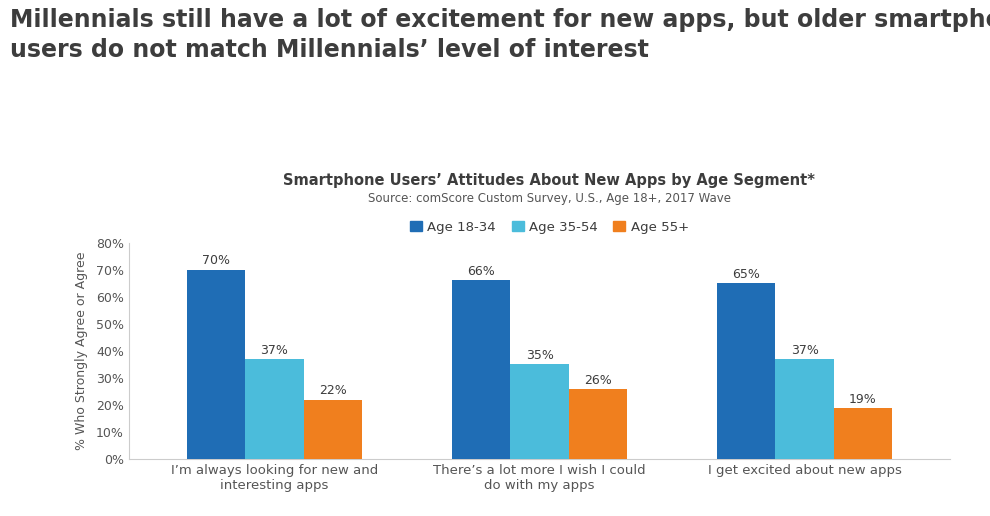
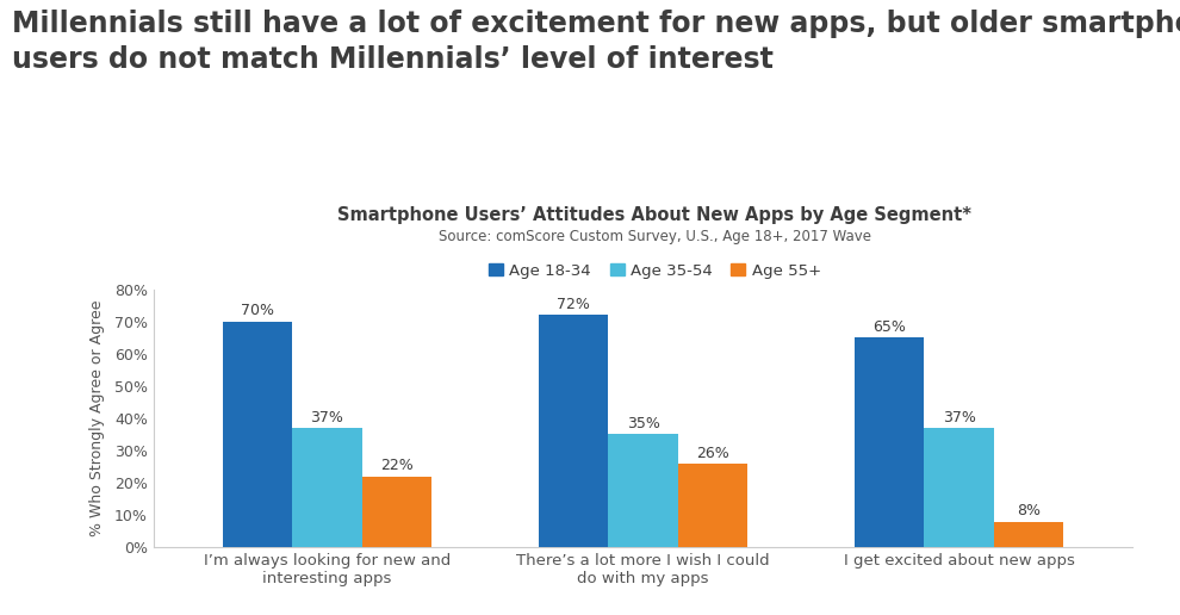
Age 18-34/There’s a lot more I wish I could do with my apps: 66% -> 72%
Age 55+/I get excited about new apps: 19% -> 8%
